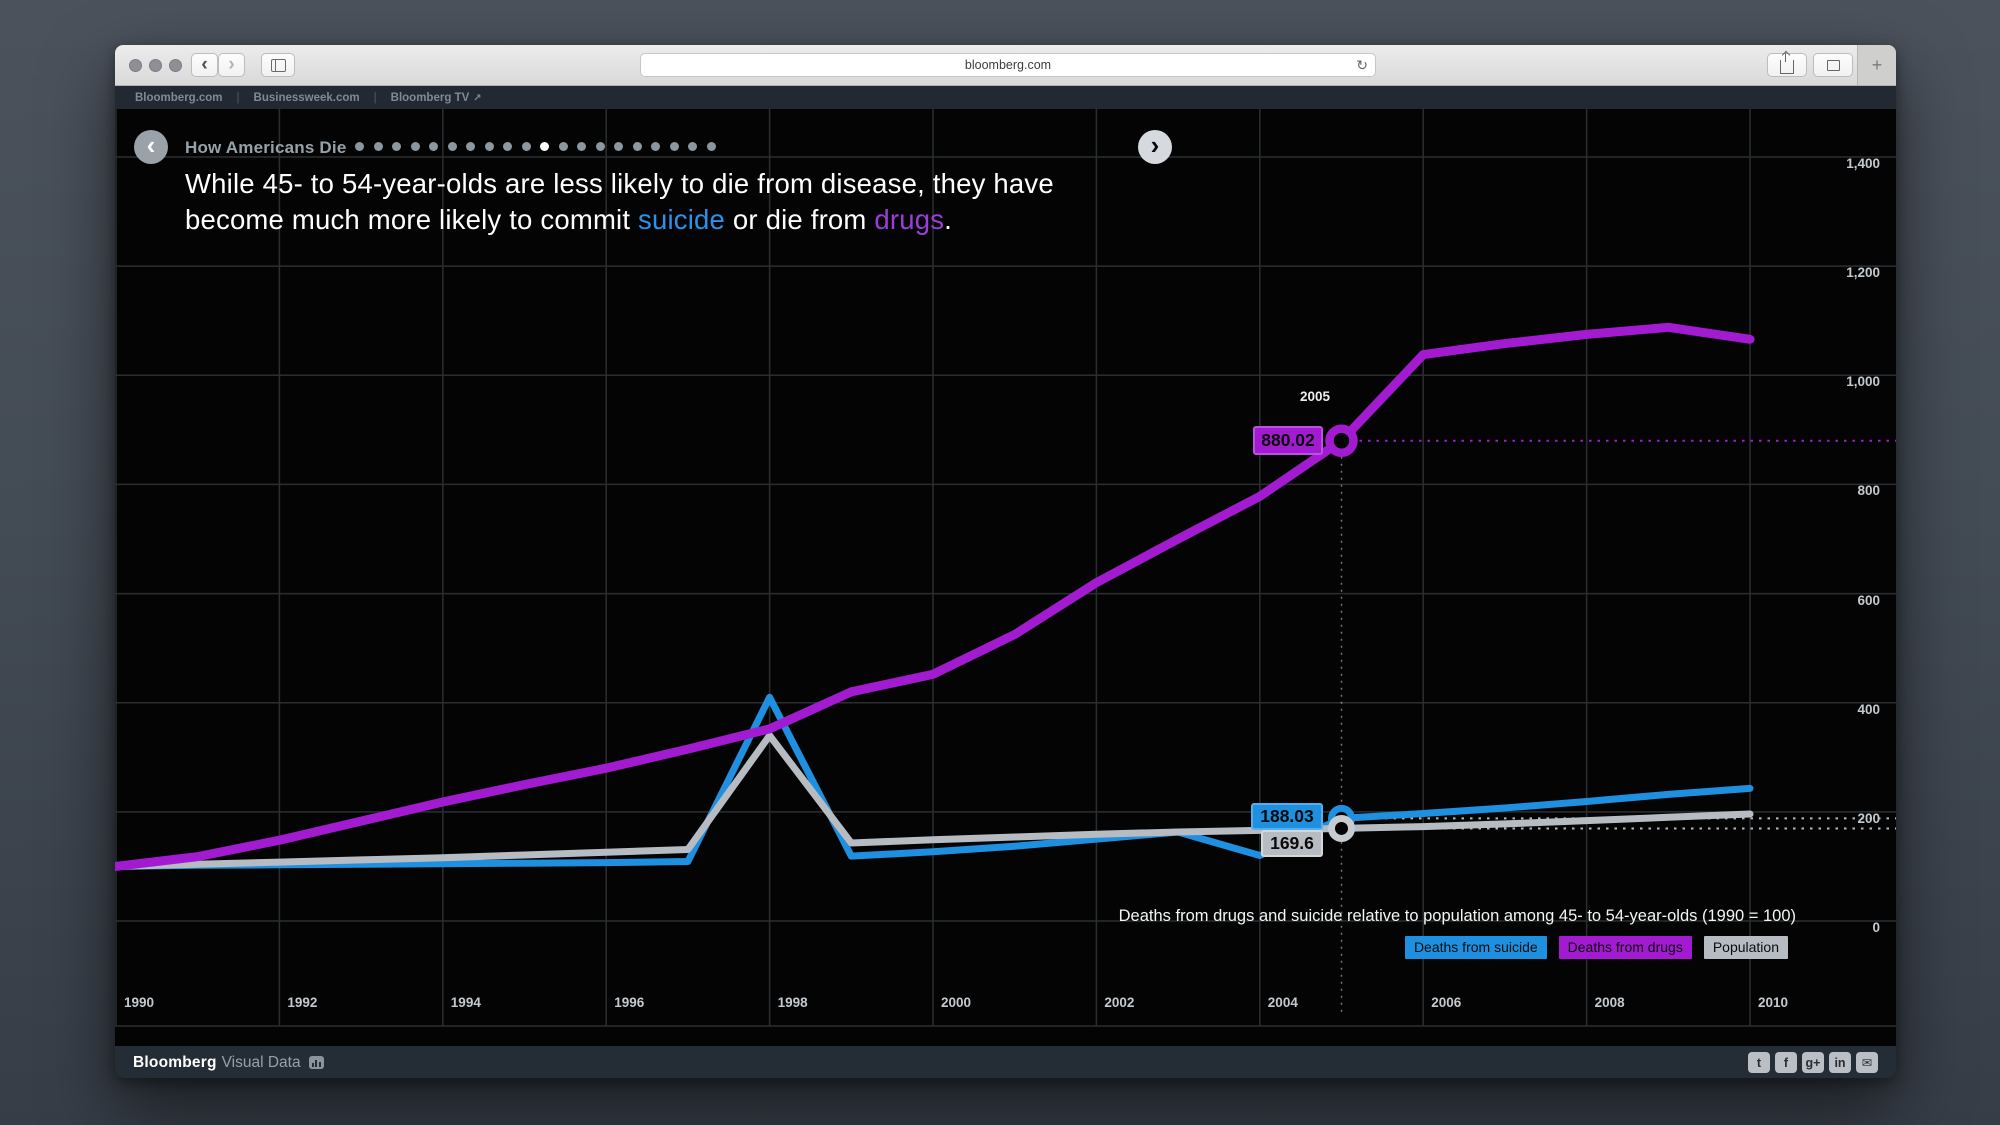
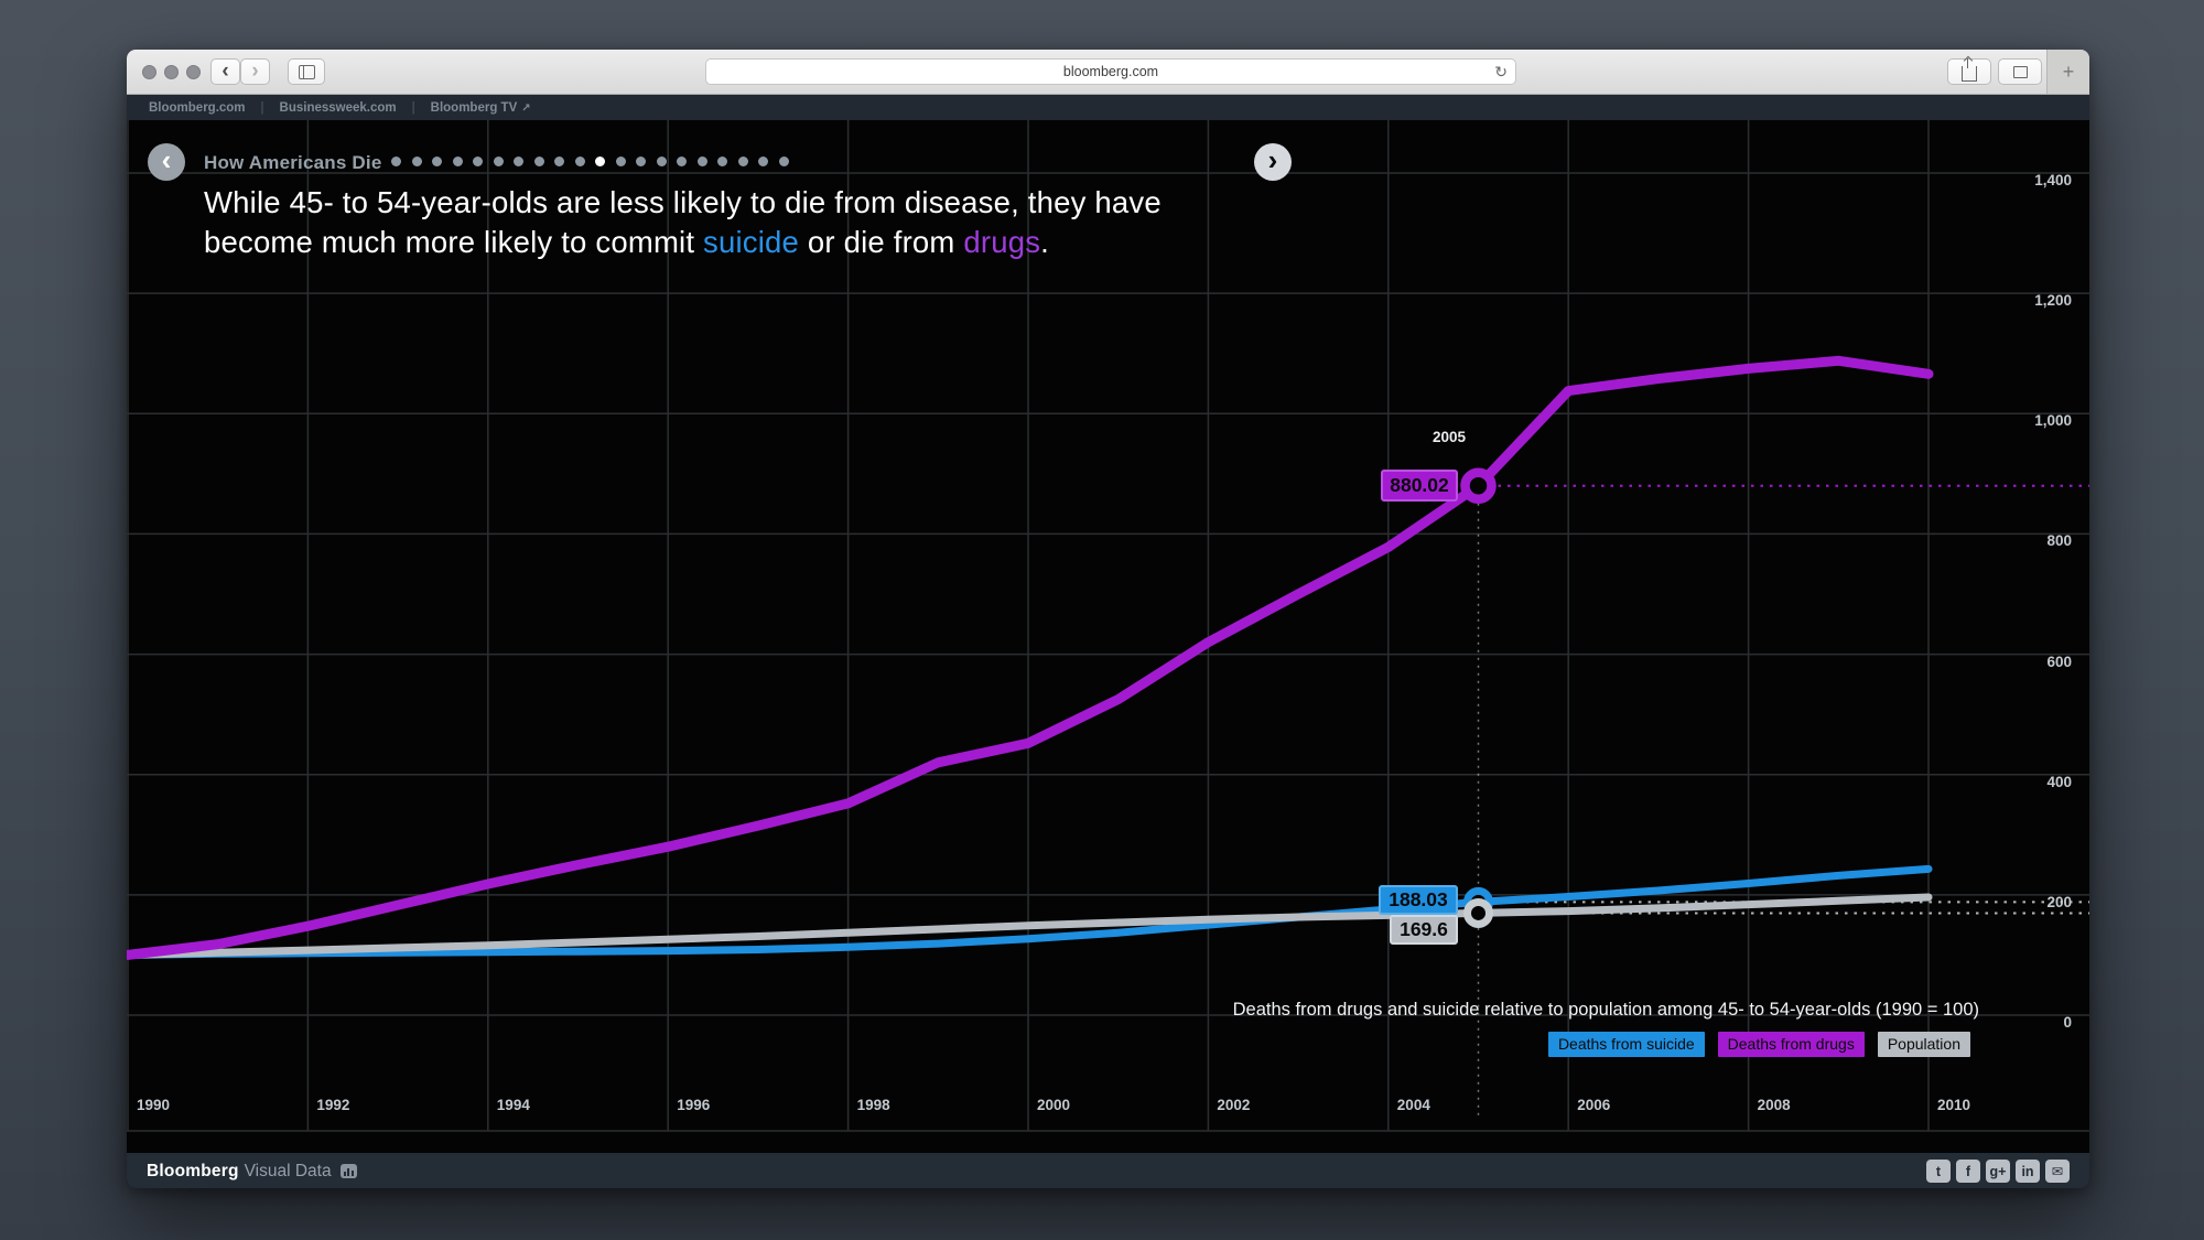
Deaths from suicide/1998: 410 -> 110
Population/1998: 340 -> 140
Deaths from suicide/2004: 120 -> 180
